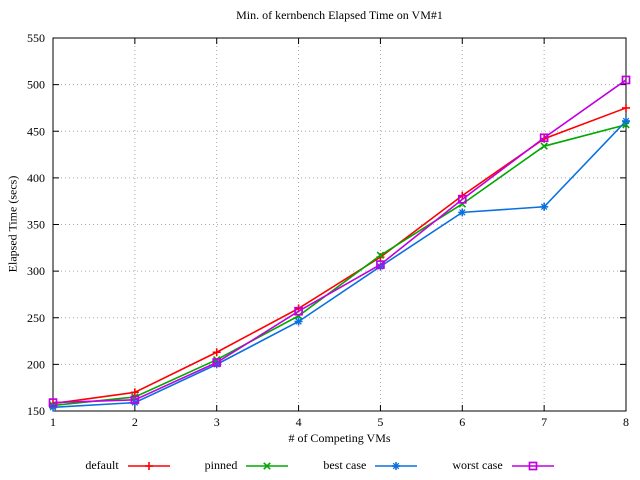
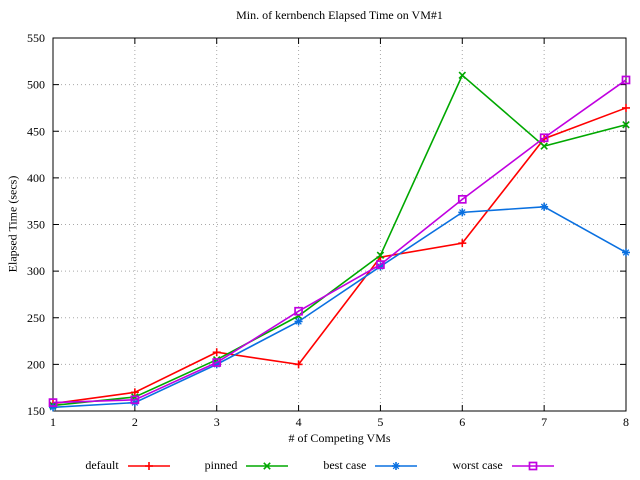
default/4: 260 -> 200
default/6: 380 -> 330
pinned/6: 370 -> 510
best case/8: 460 -> 320
